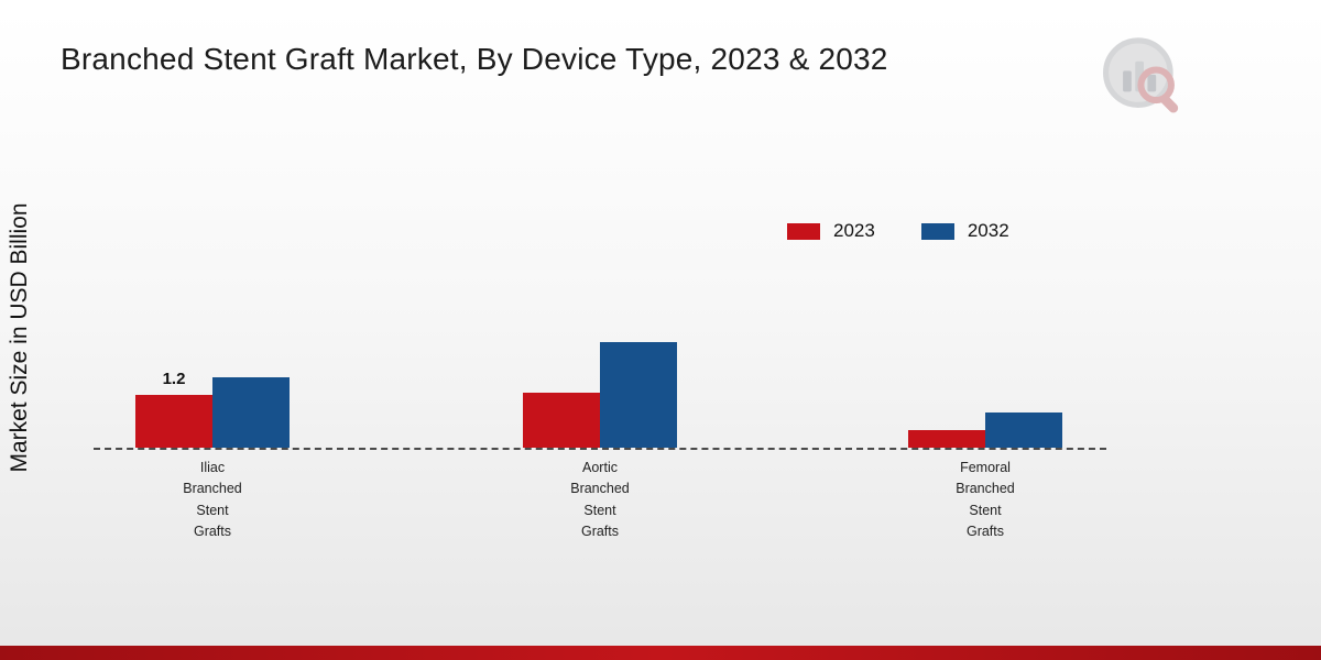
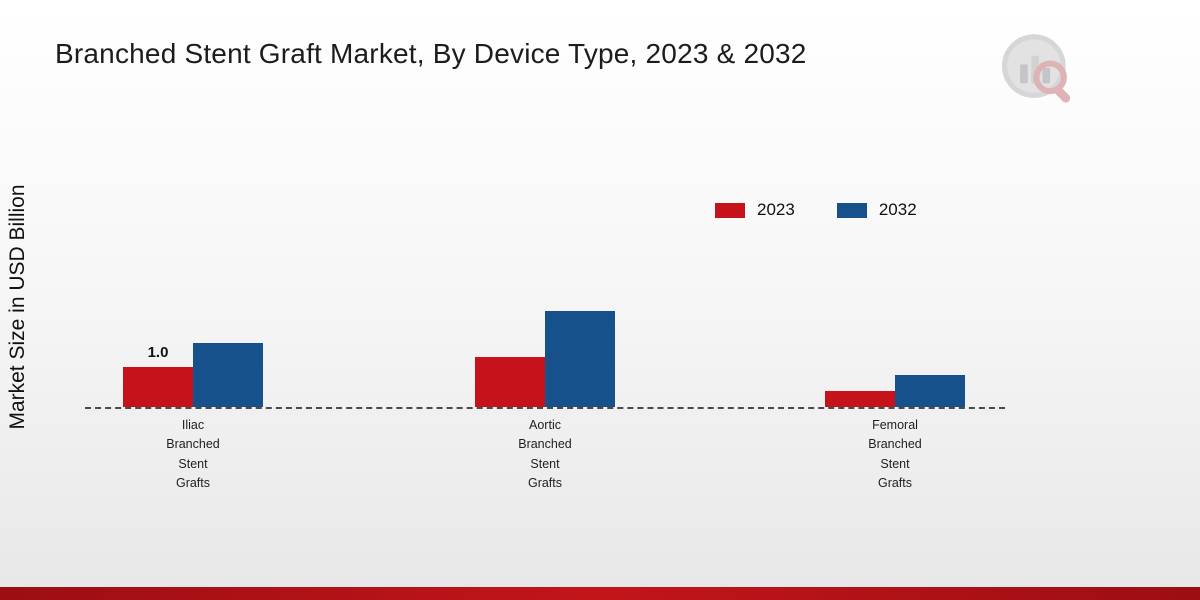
2023/Iliac Branched Stent Grafts: 1.2 -> 1.0
